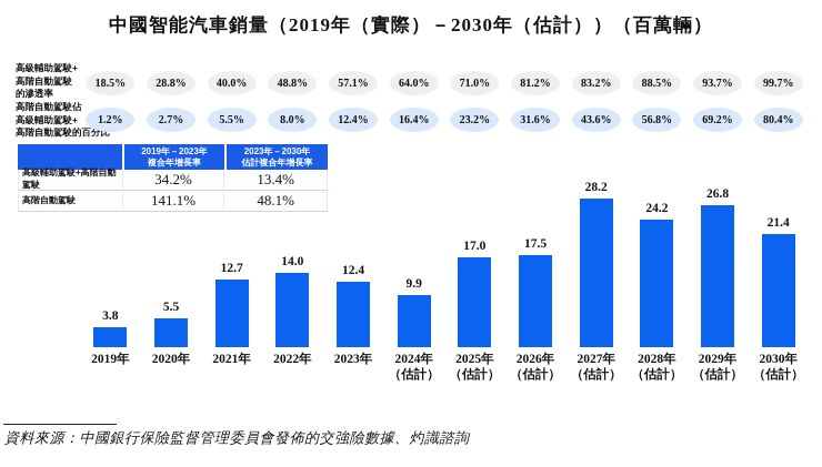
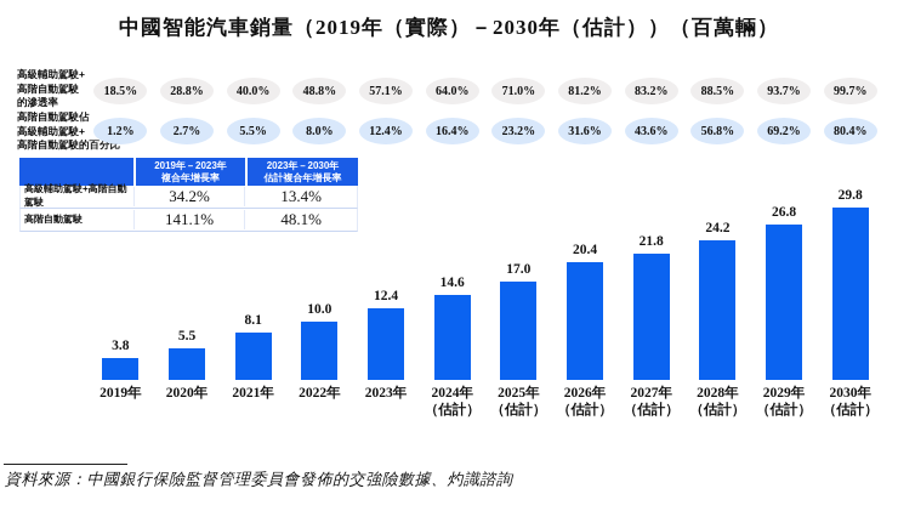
2021年: 12.7 -> 8.1
2022年: 14.0 -> 10.0
2024年（估計）: 9.9 -> 14.6
2026年（估計）: 17.5 -> 20.4
2027年（估計）: 28.2 -> 21.8
2030年（估計）: 21.4 -> 29.8
